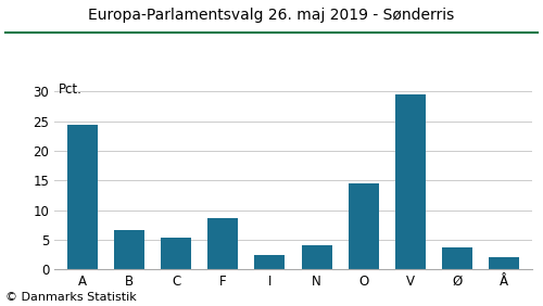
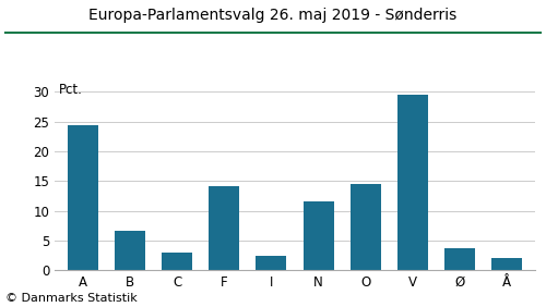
C: 5.4 -> 3.0
F: 8.6 -> 14.2
N: 4.0 -> 11.6
